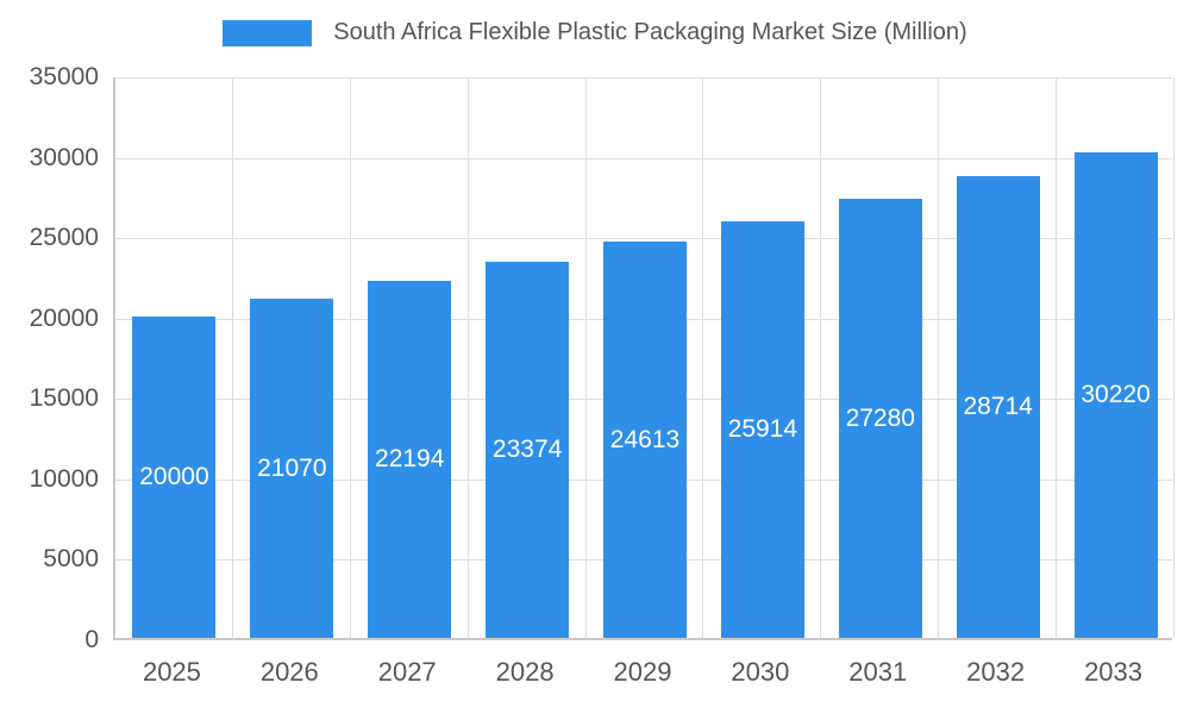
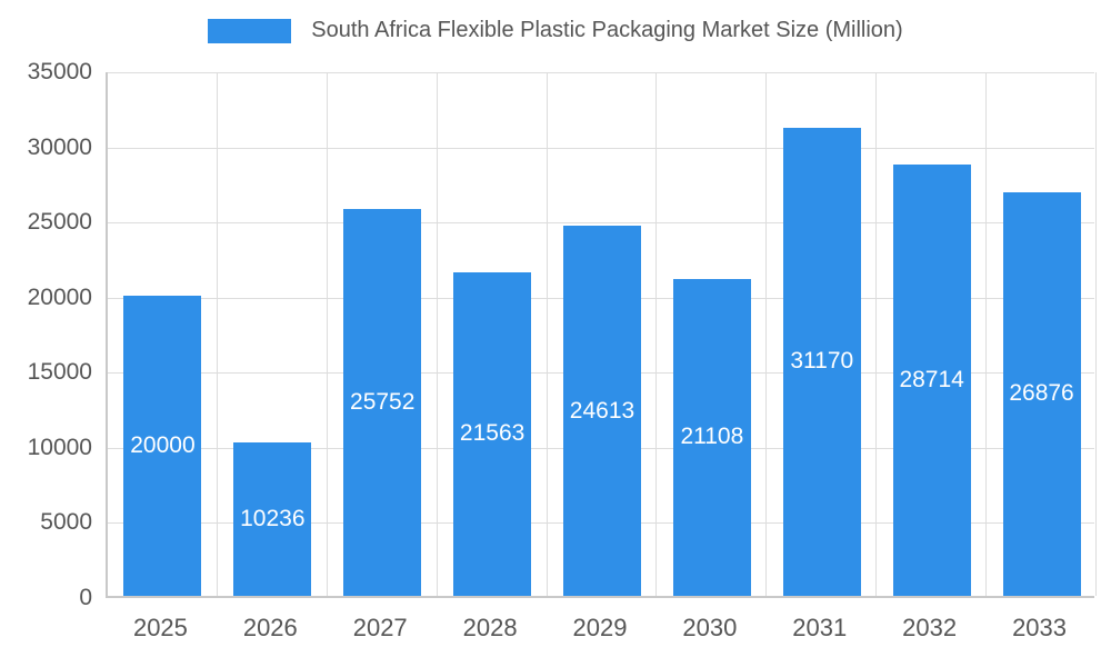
2026: 21070 -> 10236
2027: 22194 -> 25752
2028: 23374 -> 21563
2030: 25914 -> 21108
2031: 27280 -> 31170
2033: 30220 -> 26876
